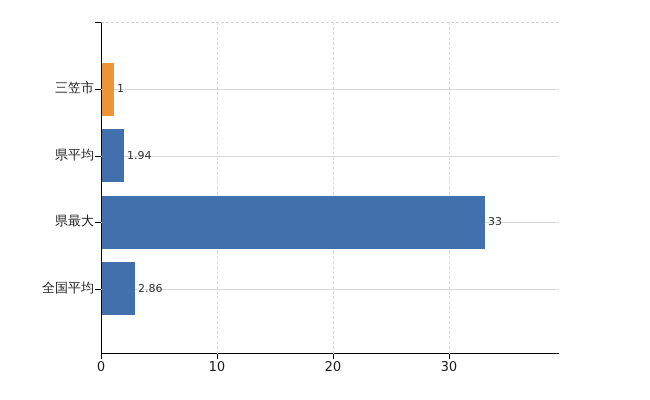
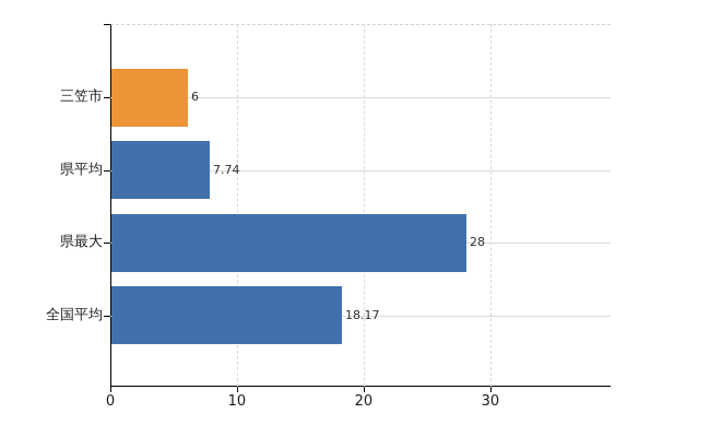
三笠市: 1 -> 6
県平均: 1.94 -> 7.74
県最大: 33 -> 28
全国平均: 2.86 -> 18.17
